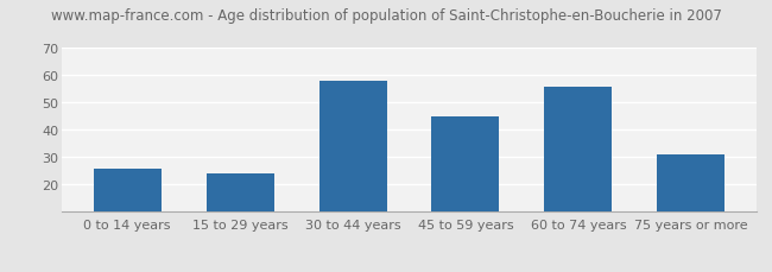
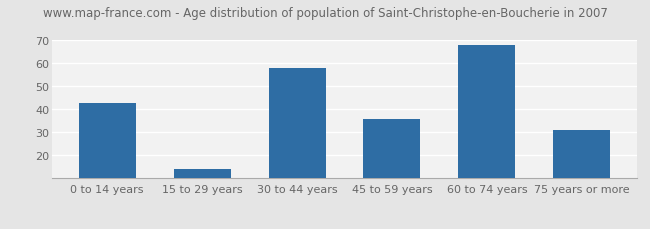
0 to 14 years: 26 -> 43
15 to 29 years: 24 -> 14
45 to 59 years: 45 -> 36
60 to 74 years: 56 -> 68
